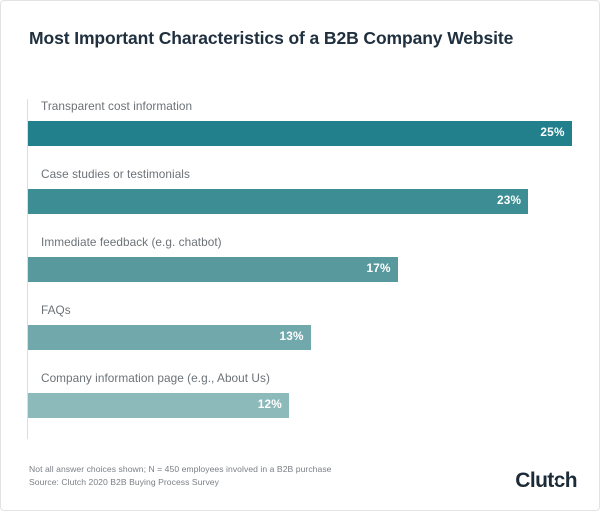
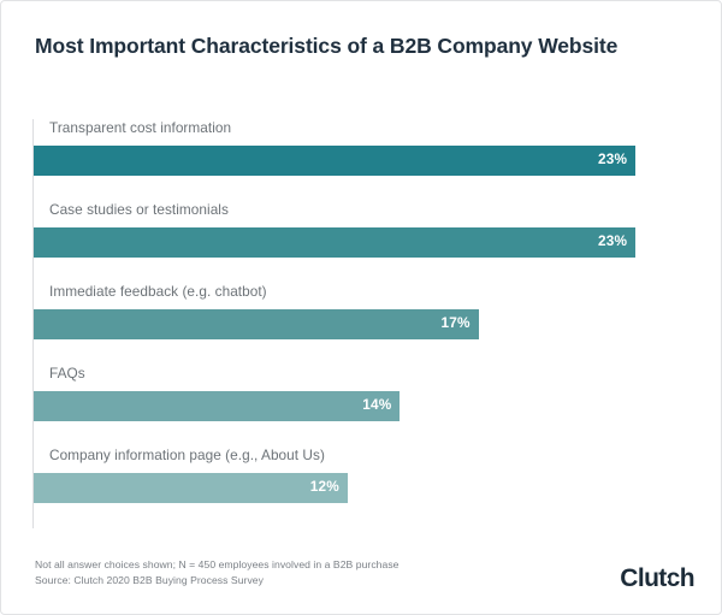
Transparent cost information: 25% -> 23%
FAQs: 13% -> 14%
